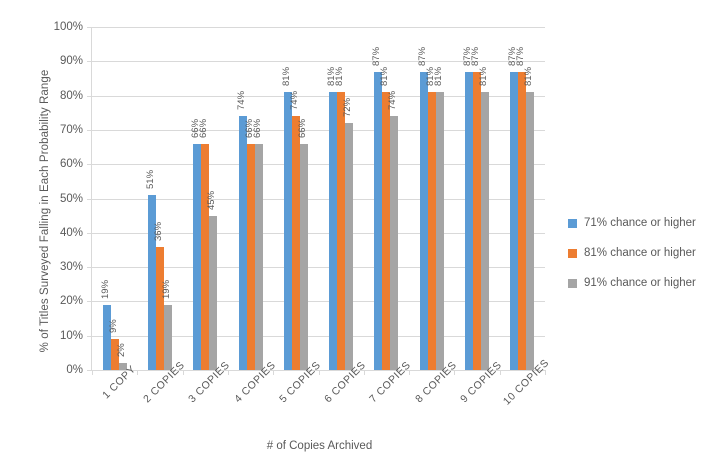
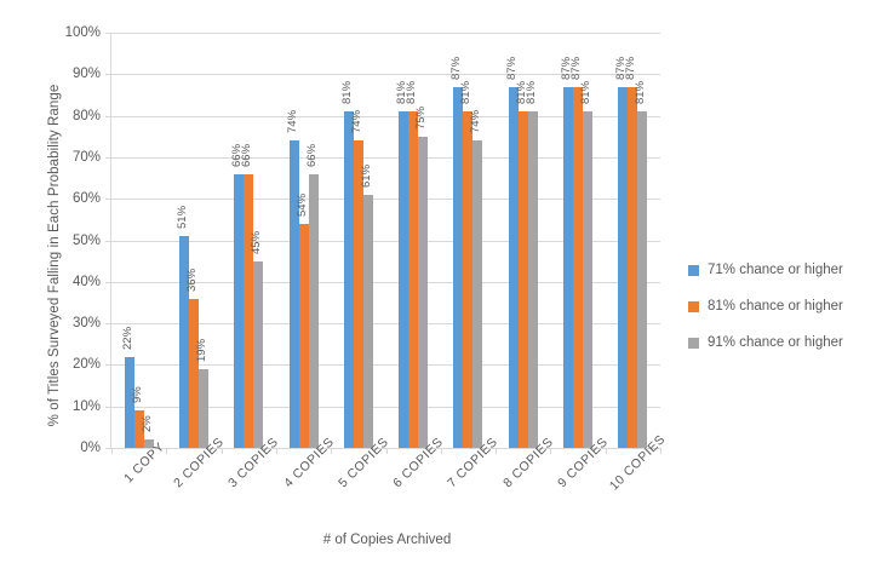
71% chance or higher/1 COPY: 19% -> 22%
81% chance or higher/4 COPIES: 66% -> 54%
91% chance or higher/5 COPIES: 66% -> 61%
91% chance or higher/6 COPIES: 72% -> 75%
